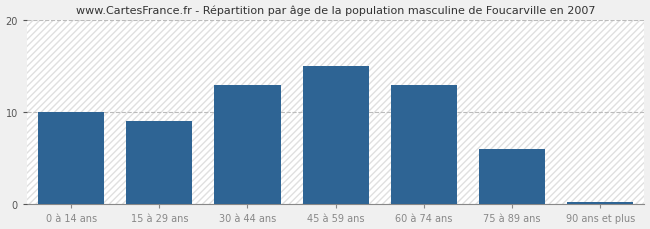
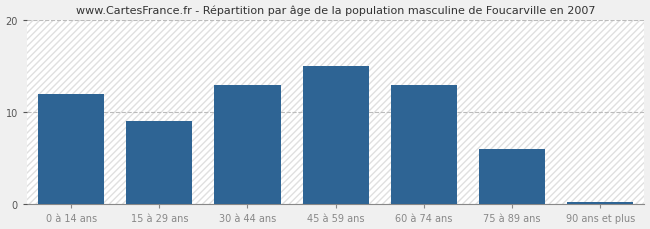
0 à 14 ans: 10.0 -> 12.0
